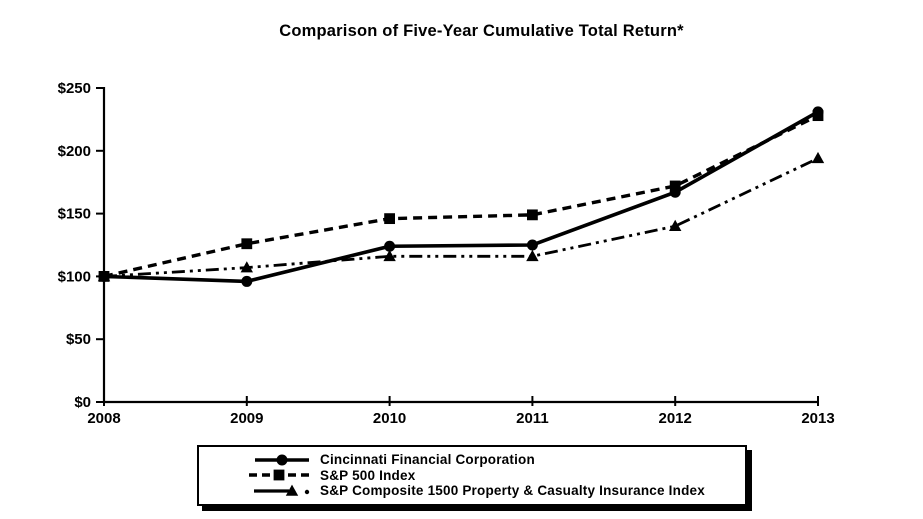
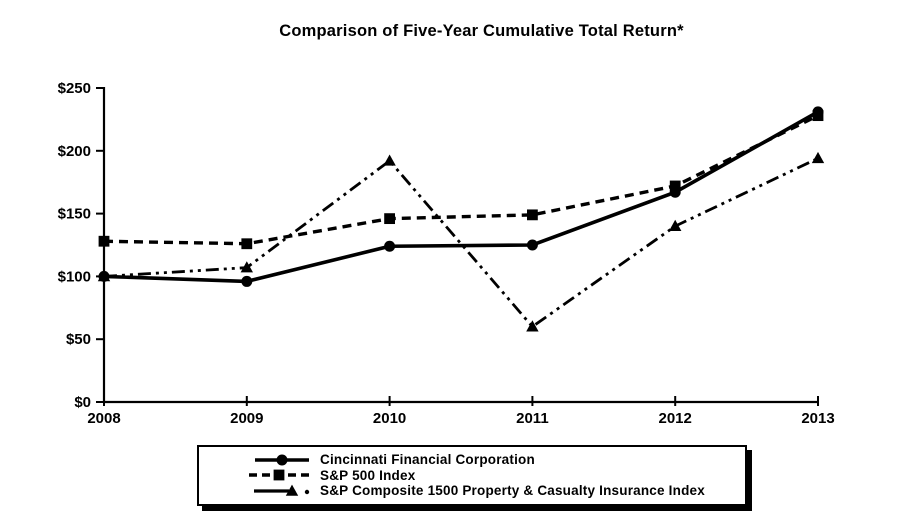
S&P 500 Index/2008: $100 -> $128
S&P Composite 1500 Property & Casualty Insurance Index/2010: $116 -> $192
S&P Composite 1500 Property & Casualty Insurance Index/2011: $116 -> $60
